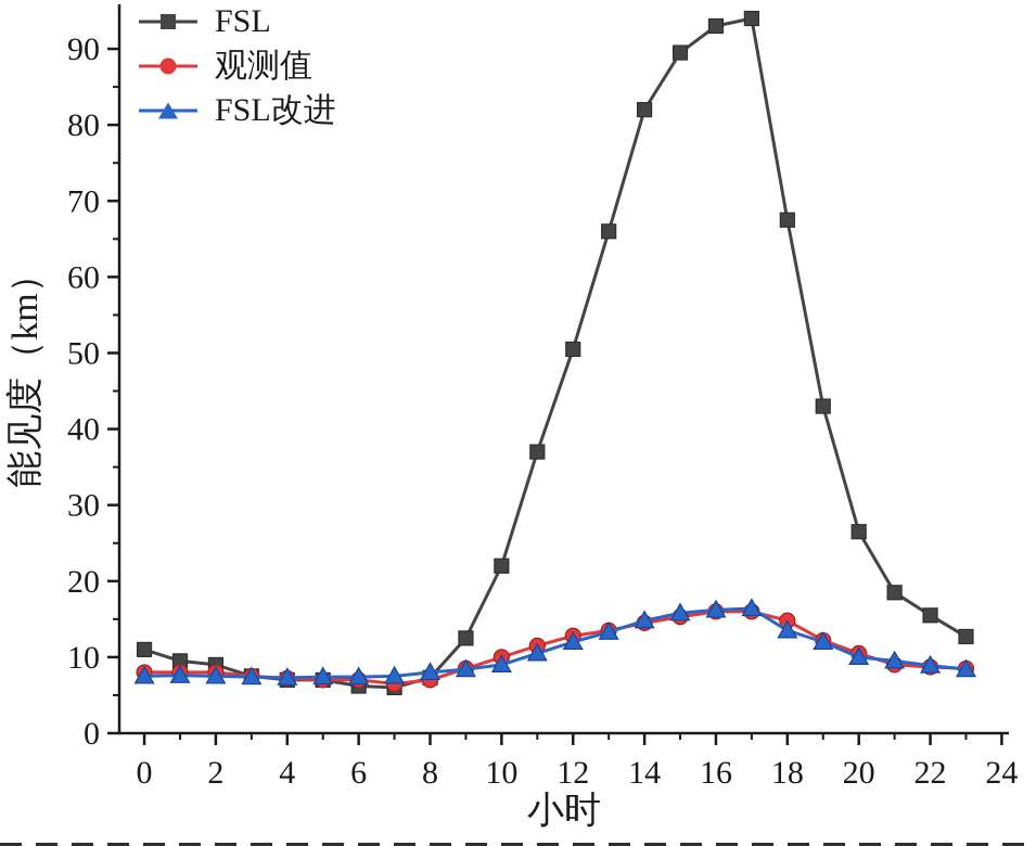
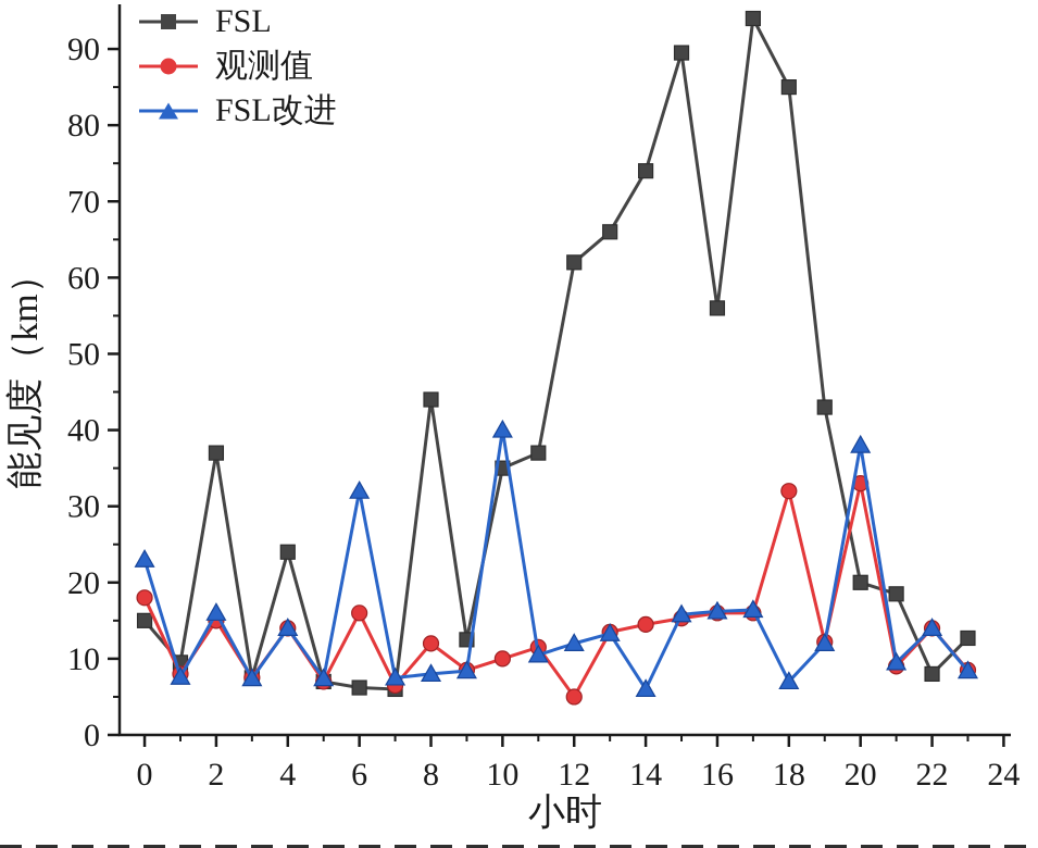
FSL/0: 11 -> 15
观测值/0: 8 -> 18
FSL改进/0: 8 -> 23
FSL/2: 9 -> 37
观测值/2: 8 -> 15
FSL改进/2: 8 -> 16
FSL/4: 7 -> 24
观测值/4: 7 -> 14
FSL改进/4: 7 -> 14
观测值/6: 7 -> 16
FSL改进/6: 7 -> 32
FSL/8: 7 -> 44
观测值/8: 7 -> 12
FSL/10: 22 -> 35
FSL改进/10: 9 -> 40
FSL/12: 50 -> 62
观测值/12: 13 -> 5
FSL/14: 82 -> 74
FSL改进/14: 15 -> 6
FSL/16: 93 -> 56
FSL/18: 68 -> 85
观测值/18: 15 -> 32
FSL改进/18: 14 -> 7
FSL/20: 26 -> 20
观测值/20: 10 -> 33
FSL改进/20: 10 -> 38
FSL/22: 16 -> 8
观测值/22: 9 -> 14
FSL改进/22: 9 -> 14
